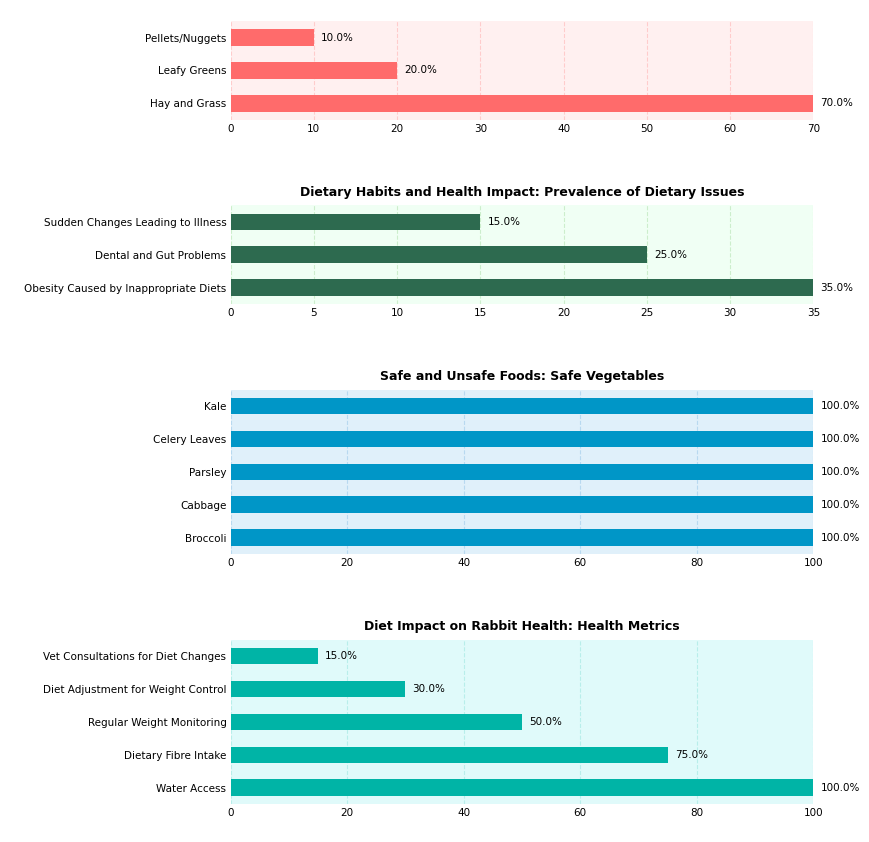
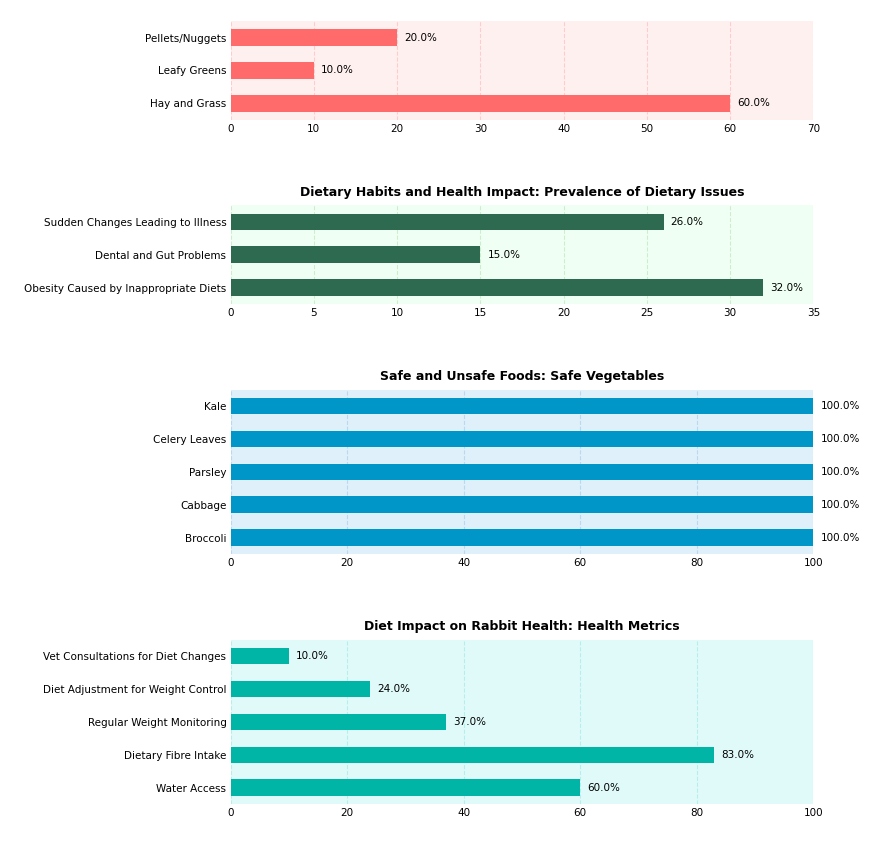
Pellets/Nuggets: 10.0% -> 20.0%
Leafy Greens: 20.0% -> 10.0%
Hay and Grass: 70.0% -> 60.0%
Sudden Changes Leading to Illness: 15.0% -> 26.0%
Dental and Gut Problems: 25.0% -> 15.0%
Obesity Caused by Inappropriate Diets: 35.0% -> 32.0%
Diet Impact on Rabbit Health: Health Metrics/Vet Consultations for Diet Changes: 15.0% -> 10.0%
Diet Impact on Rabbit Health: Health Metrics/Diet Adjustment for Weight Control: 30.0% -> 24.0%
Diet Impact on Rabbit Health: Health Metrics/Regular Weight Monitoring: 50.0% -> 37.0%
Diet Impact on Rabbit Health: Health Metrics/Dietary Fibre Intake: 75.0% -> 83.0%
Diet Impact on Rabbit Health: Health Metrics/Water Access: 100.0% -> 60.0%
